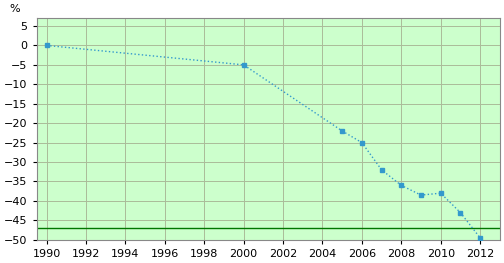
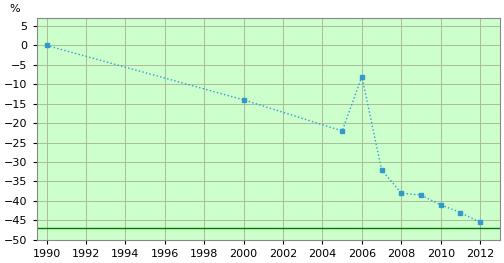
2000: -5.0 -> -14.0
2006: -25.0 -> -8.0
2008: -36.0 -> -38.0
2010: -38.0 -> -41.0
2012: -49.5 -> -45.5
